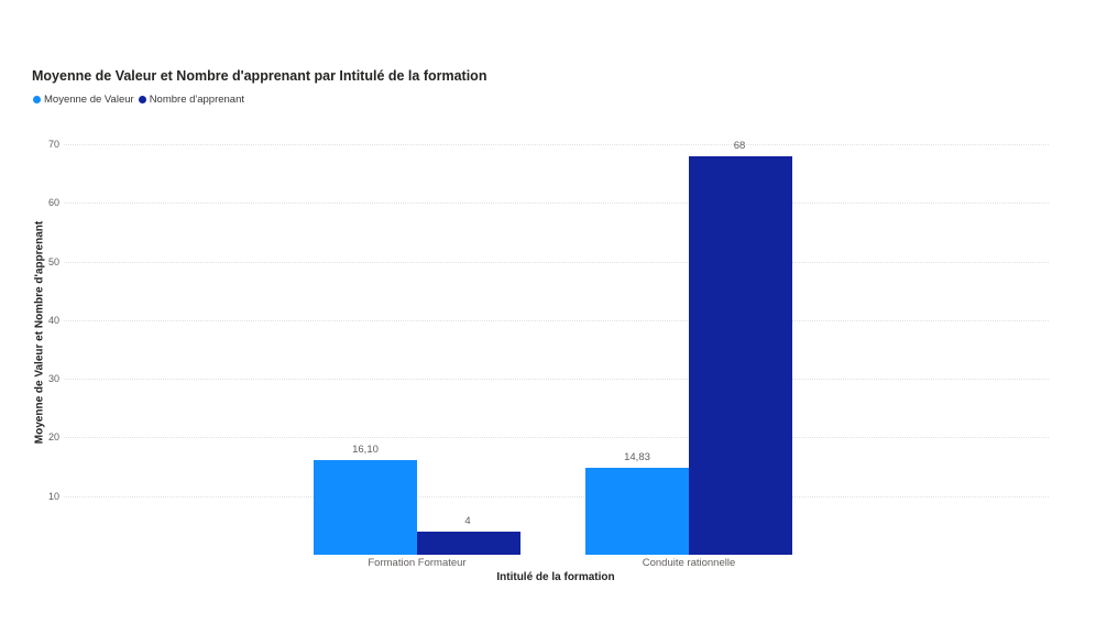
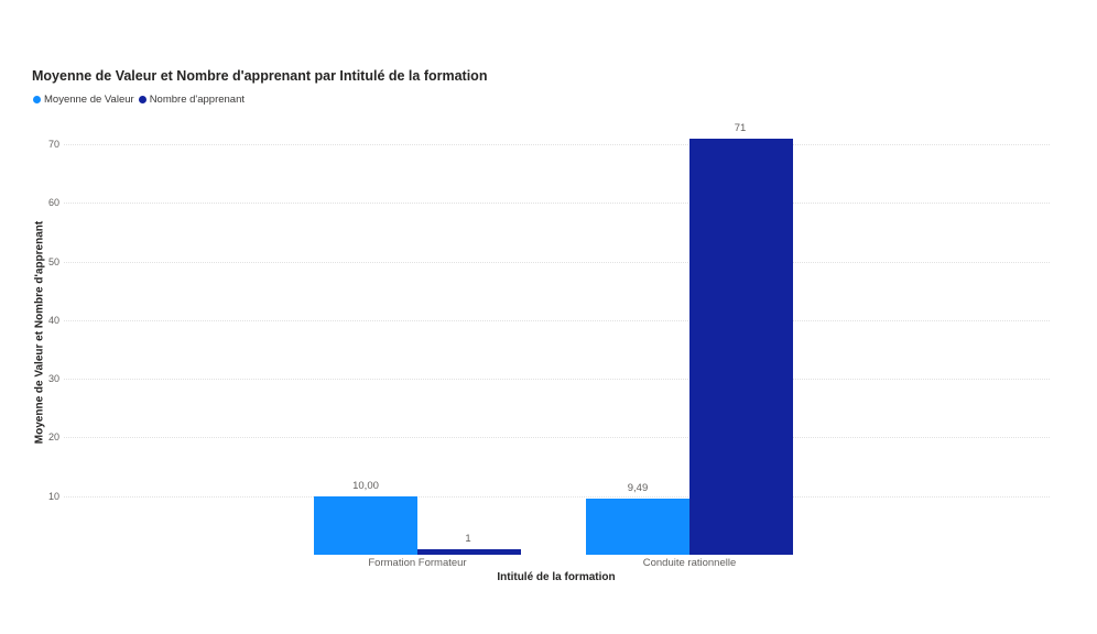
Moyenne de Valeur/Formation Formateur: 16,10 -> 10,00
Nombre d'apprenant/Formation Formateur: 4 -> 1
Moyenne de Valeur/Conduite rationnelle: 14,83 -> 9,49
Nombre d'apprenant/Conduite rationnelle: 68 -> 71
